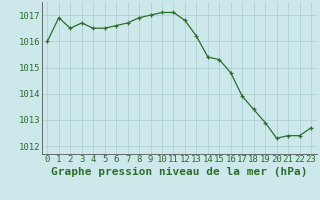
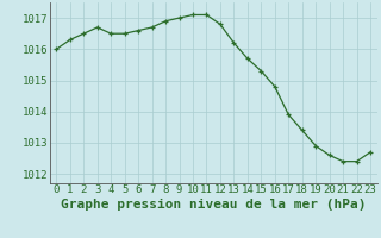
1: 1016.9 -> 1016.3
14: 1015.4 -> 1015.7
20: 1012.3 -> 1012.6
